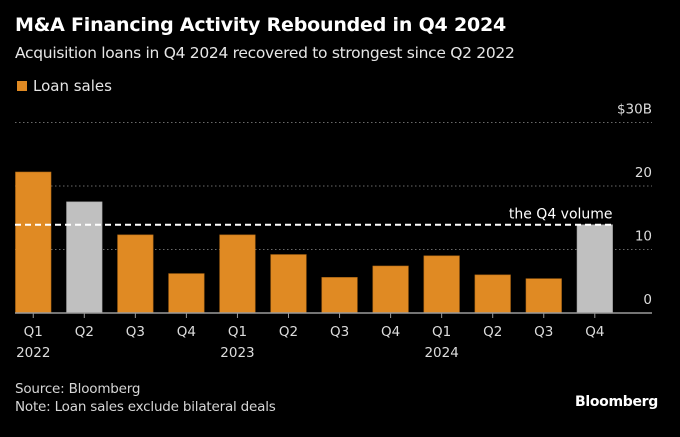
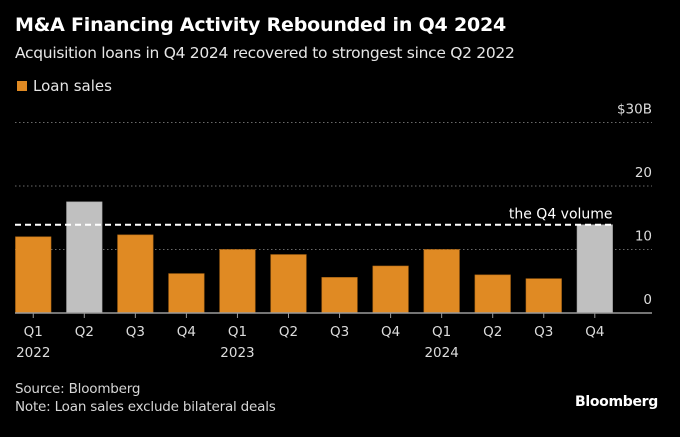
Q1 2022: $22B -> $12B
Q1 2023: $12B -> $10B
Q1 2024: $9B -> $10B
